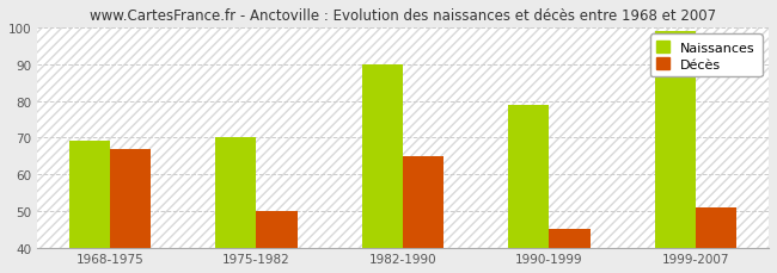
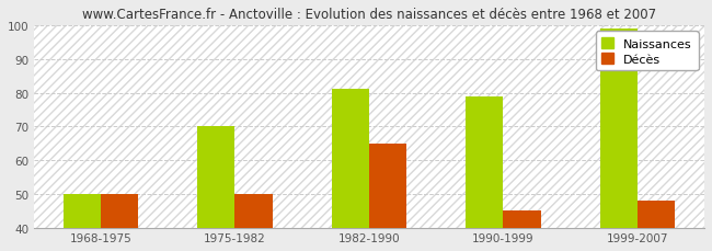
Naissances/1968-1975: 69 -> 50
Décès/1968-1975: 67 -> 50
Naissances/1982-1990: 90 -> 81
Décès/1999-2007: 51 -> 48
